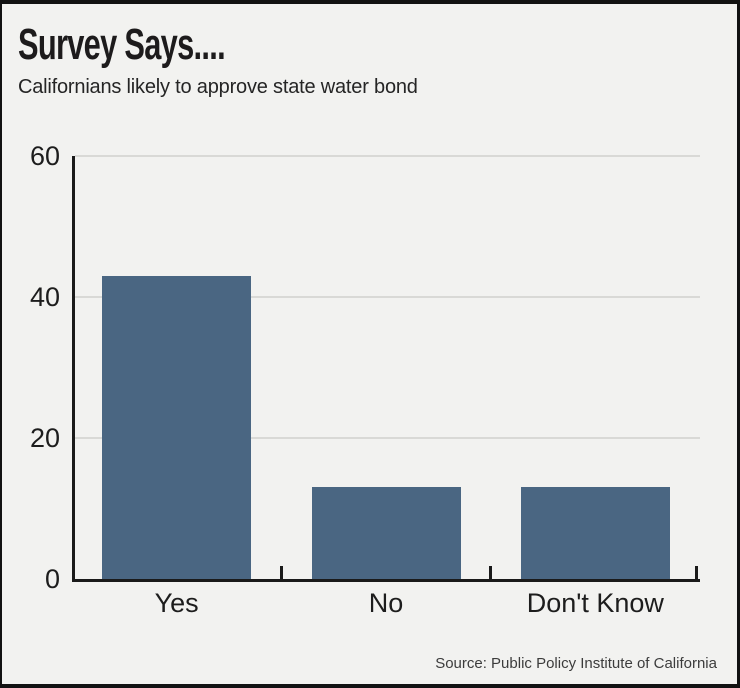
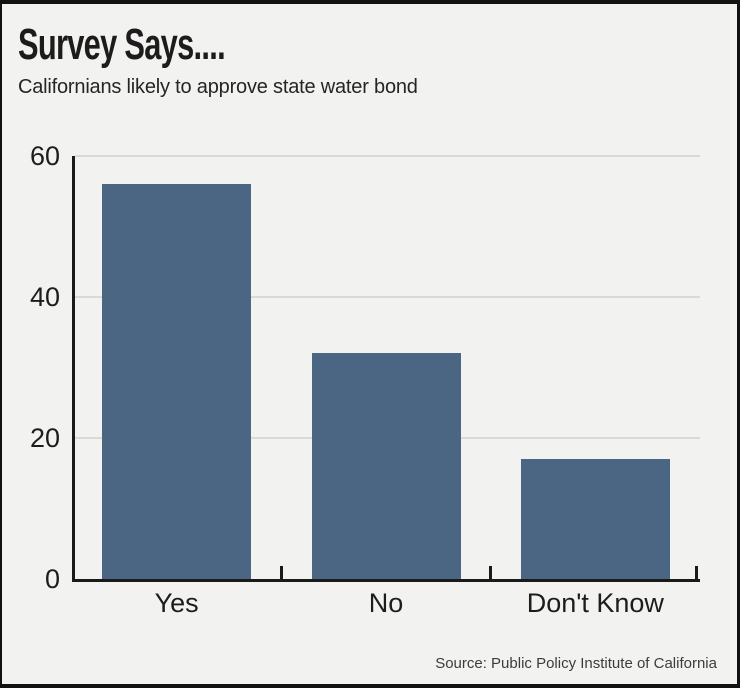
Yes: 43 -> 56
No: 13 -> 32
Don't Know: 13 -> 17
